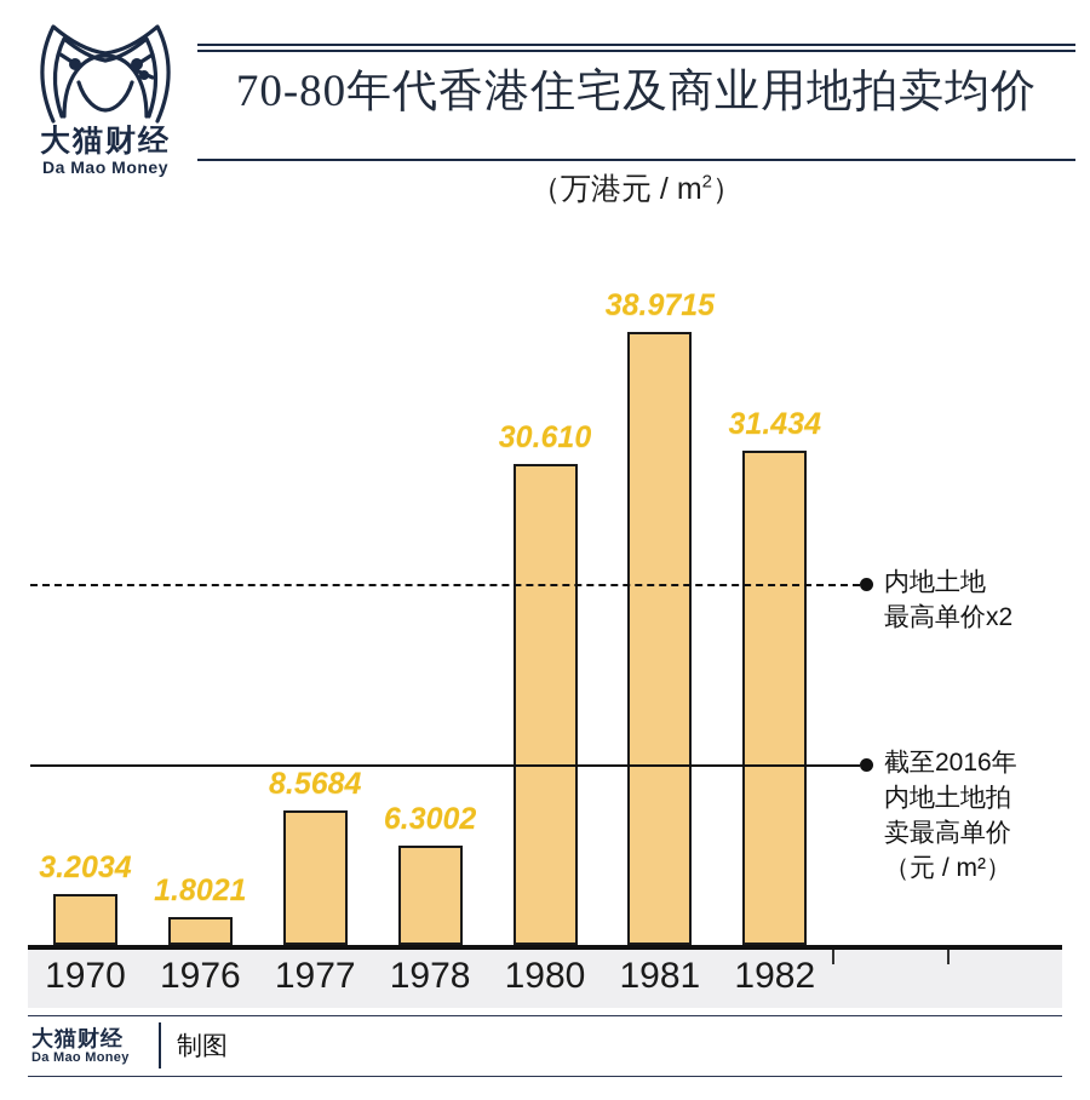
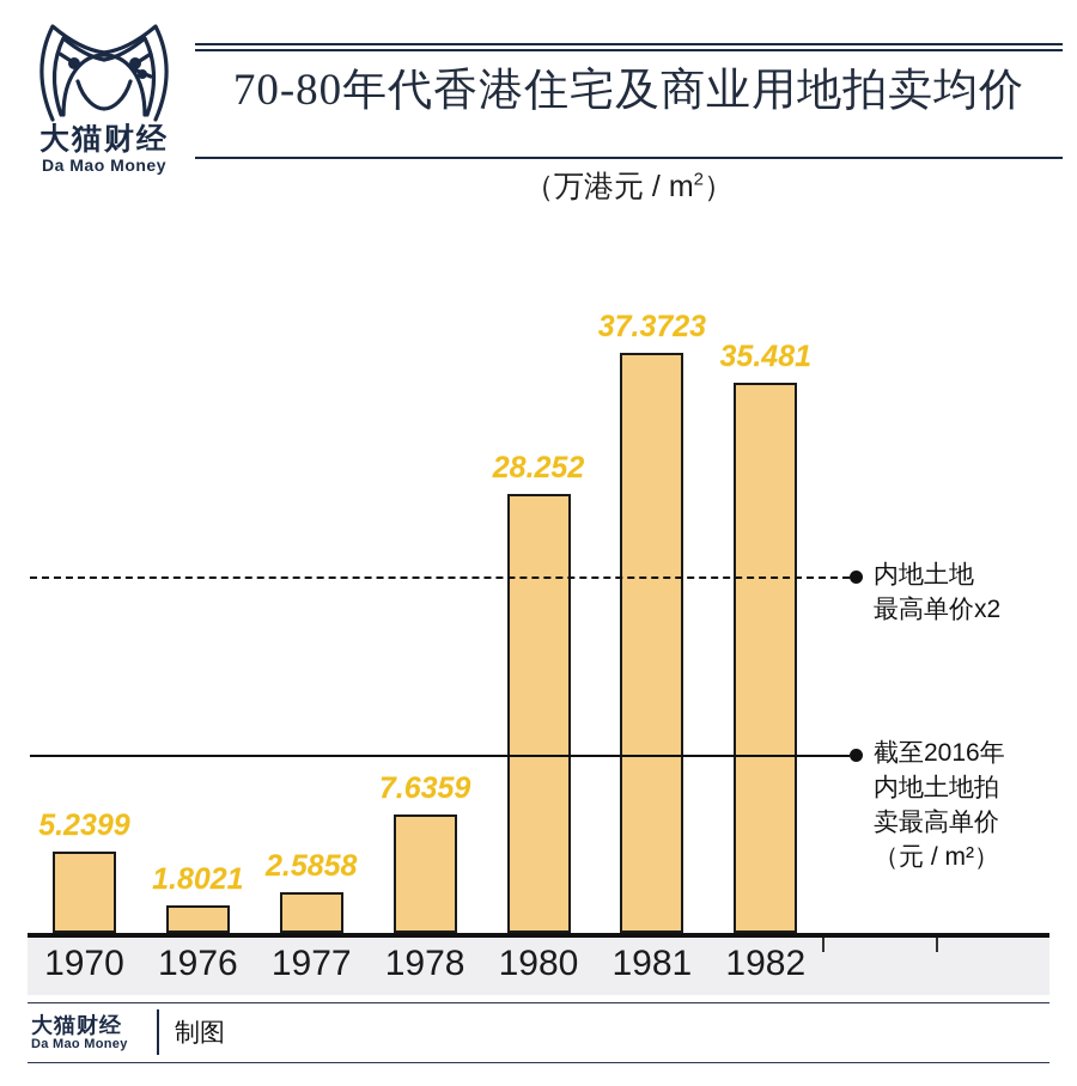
1970: 3.2034 -> 5.2399
1977: 8.5684 -> 2.5858
1978: 6.3002 -> 7.6359
1980: 30.610 -> 28.252
1981: 38.9715 -> 37.3723
1982: 31.434 -> 35.481
